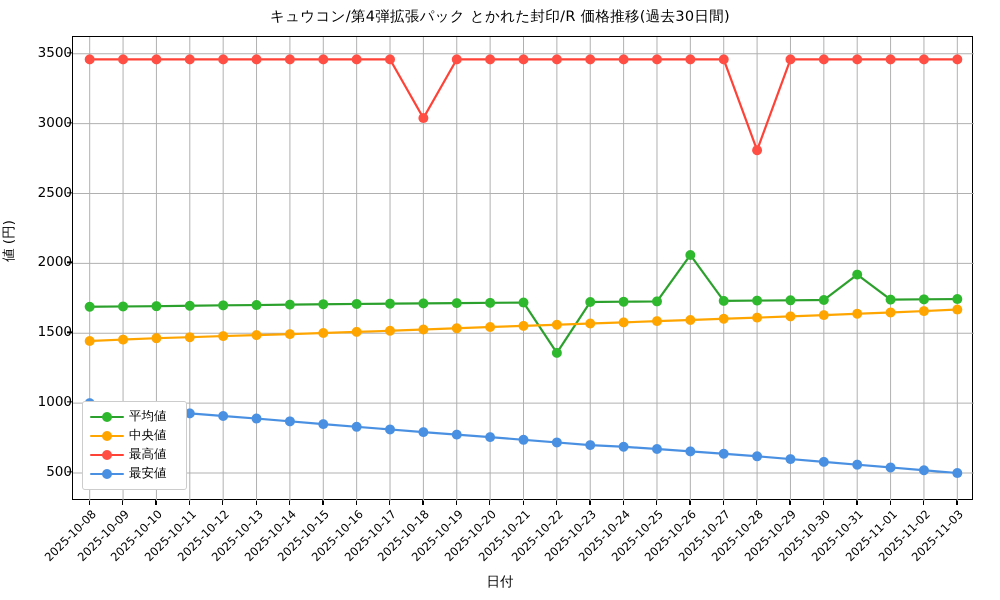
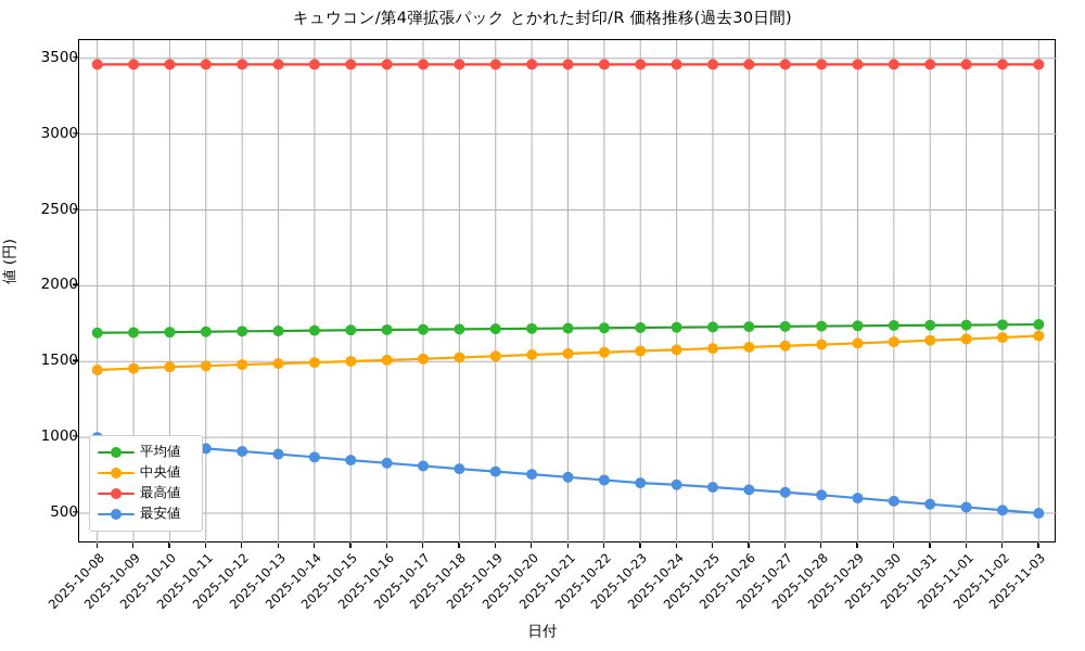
最高値/2025-10-18: 3040 -> 3460
平均値/2025-10-22: 1360 -> 1720
平均値/2025-10-26: 2060 -> 1730
最高値/2025-10-28: 2810 -> 3460
平均値/2025-10-31: 1920 -> 1740
